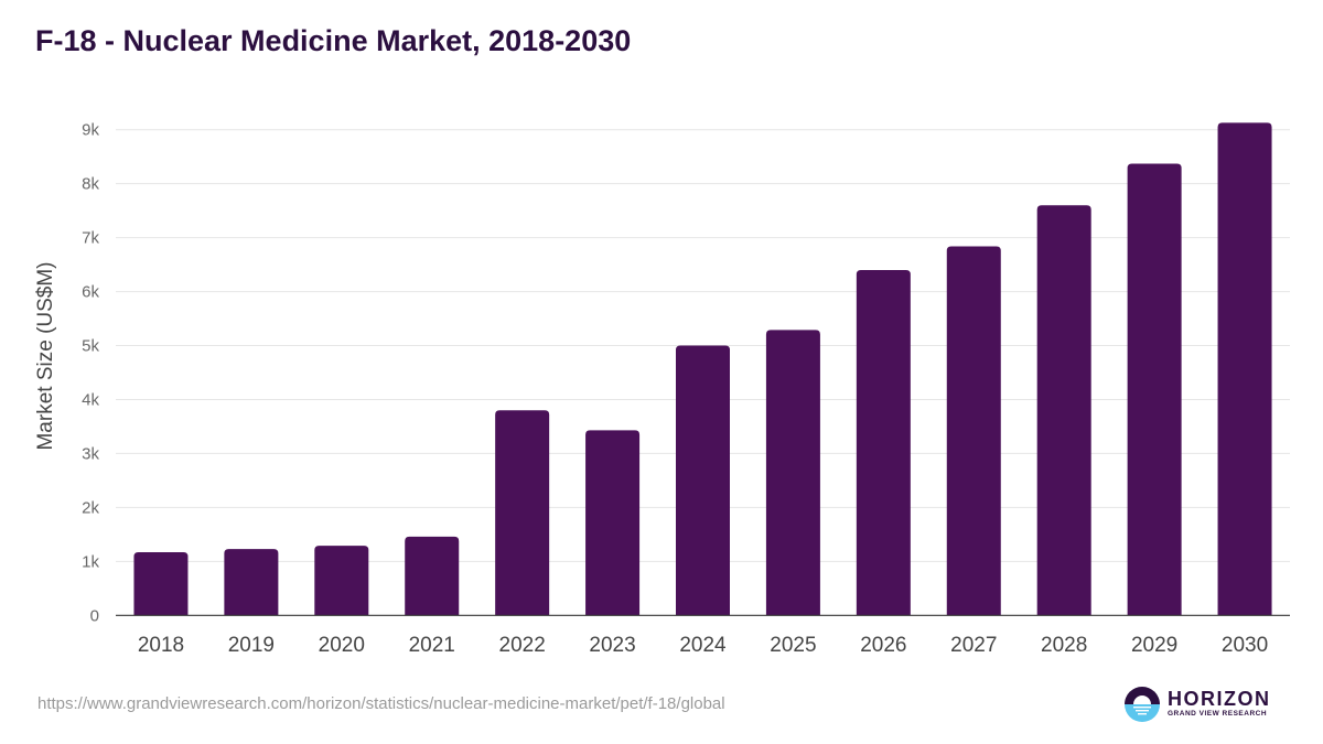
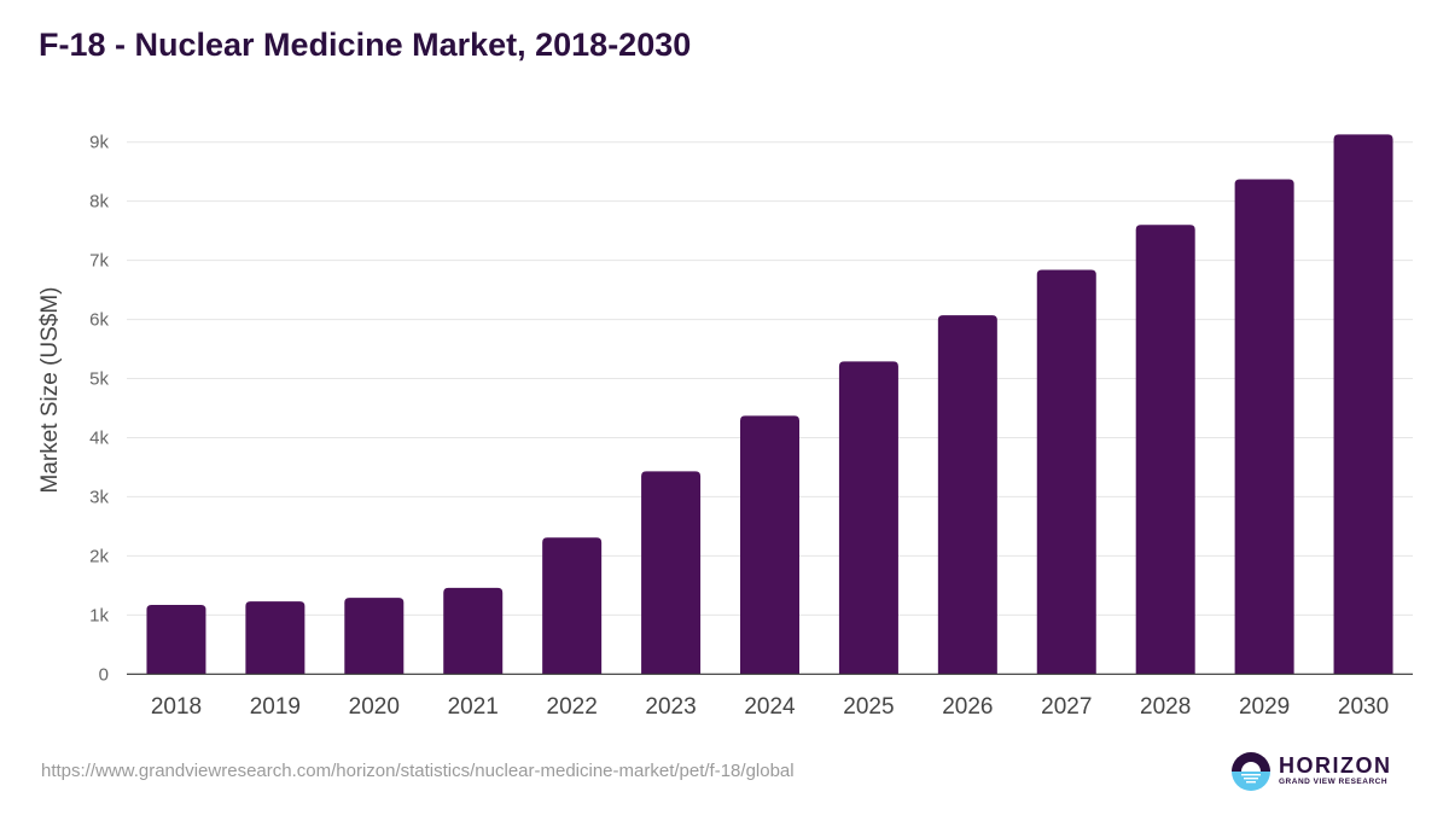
2022: 3.8k -> 2.3k
2024: 5.0k -> 4.4k
2026: 6.4k -> 6.1k
